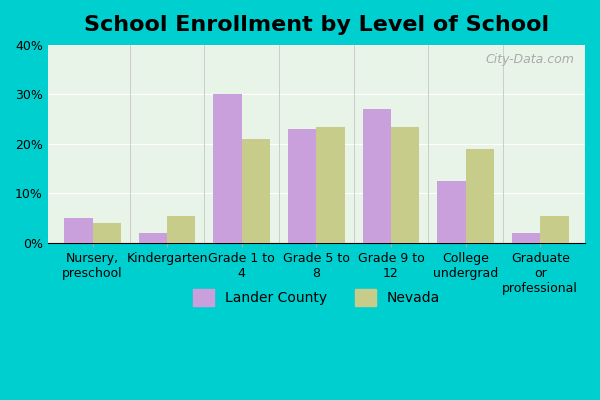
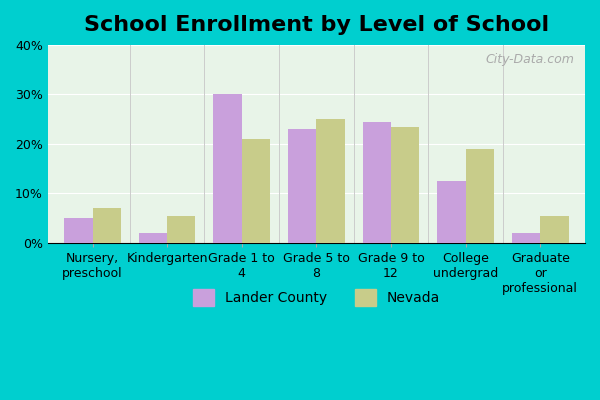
Nevada/Nursery, preschool: 4.0% -> 7.0%
Nevada/Grade 5 to 8: 23.5% -> 25.0%
Lander County/Grade 9 to 12: 27.0% -> 24.5%
